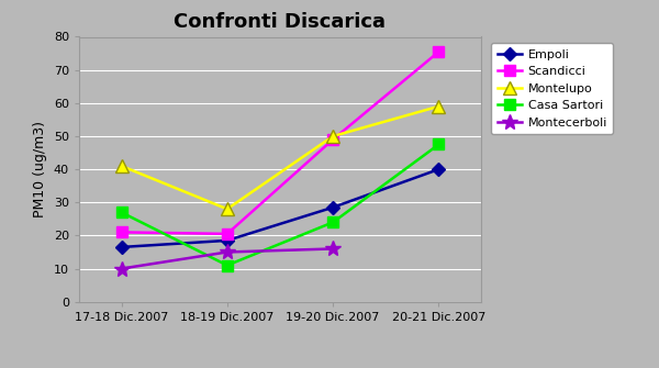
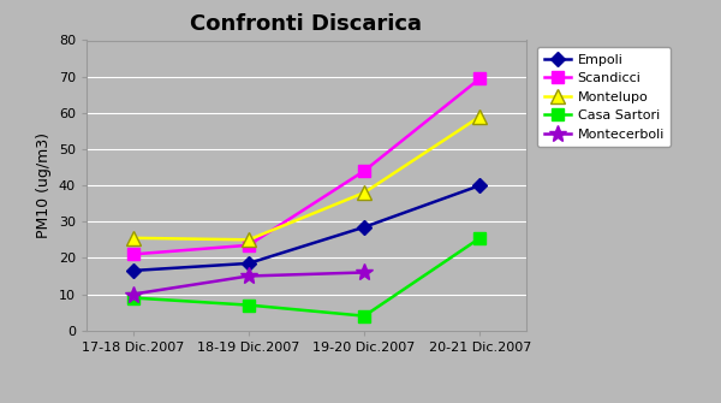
Montelupo/17-18 Dic.2007: 41.0 -> 25.5
Casa Sartori/17-18 Dic.2007: 27.0 -> 9.0
Scandicci/18-19 Dic.2007: 20.5 -> 23.5
Montelupo/18-19 Dic.2007: 28.0 -> 25.0
Casa Sartori/18-19 Dic.2007: 11.0 -> 7.0
Scandicci/19-20 Dic.2007: 49.0 -> 44.0
Montelupo/19-20 Dic.2007: 50.0 -> 38.0
Casa Sartori/19-20 Dic.2007: 24.0 -> 4.0
Scandicci/20-21 Dic.2007: 75.5 -> 69.5
Casa Sartori/20-21 Dic.2007: 47.5 -> 25.5
